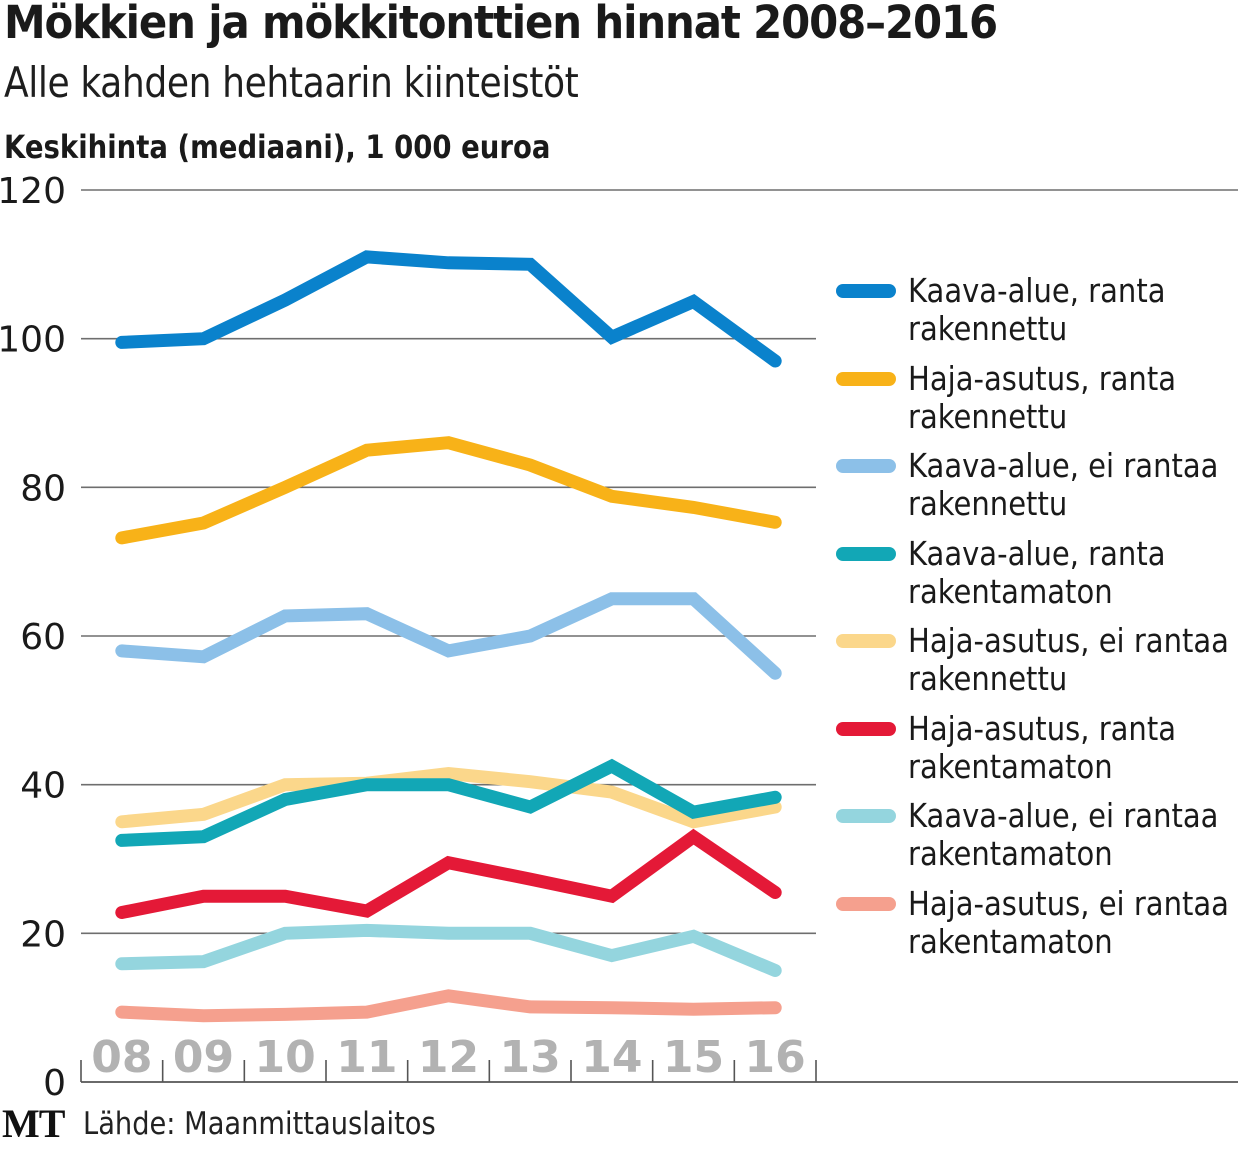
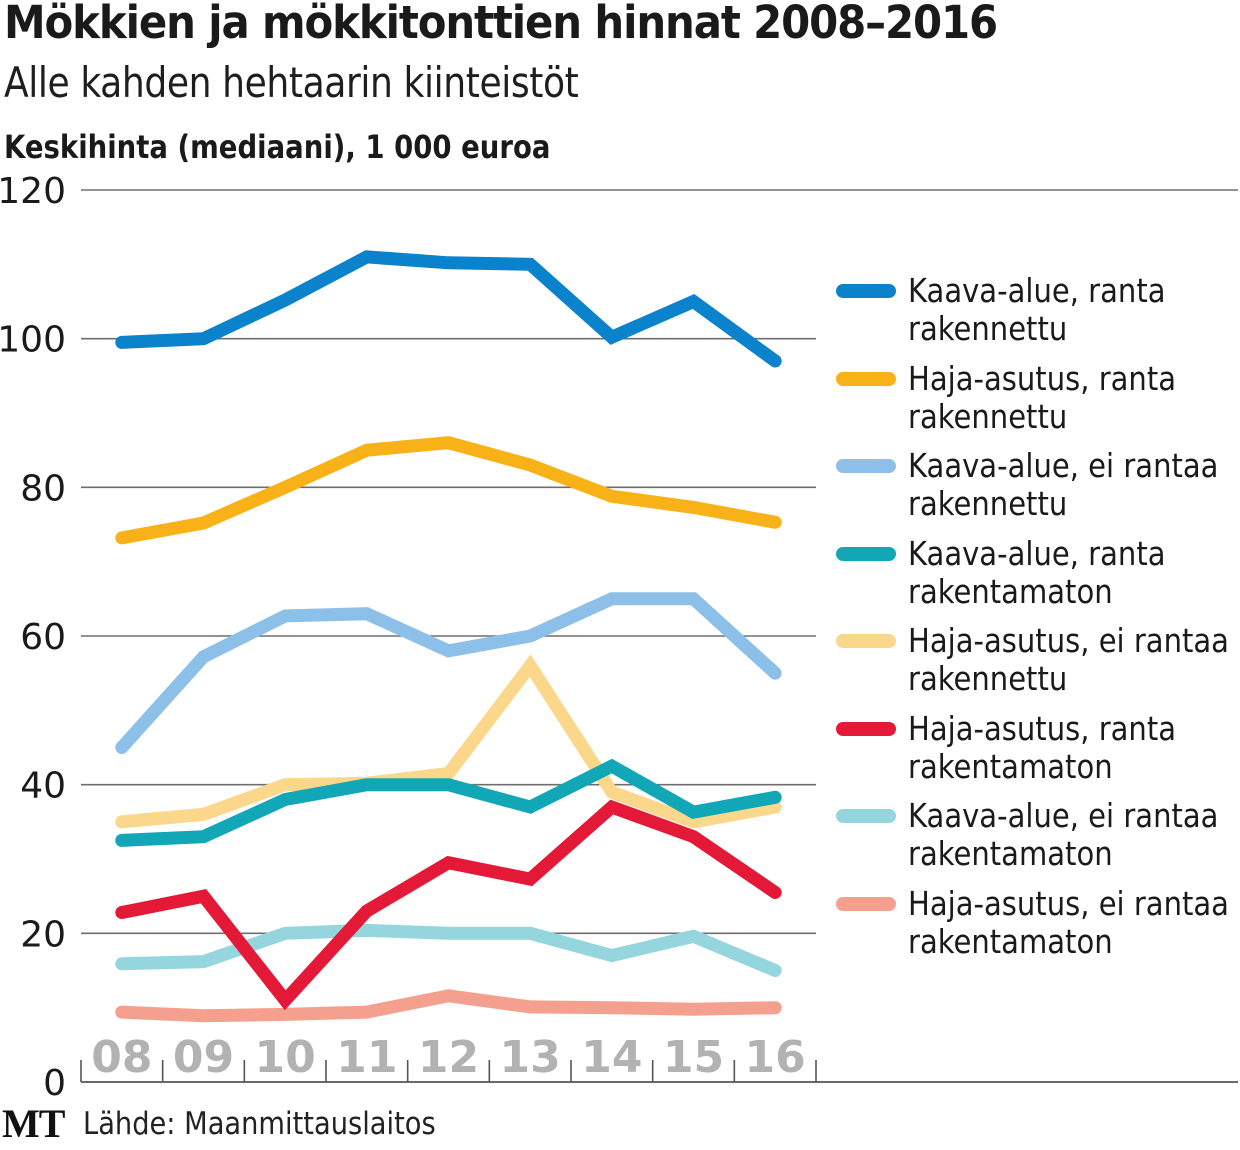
Kaava-alue, ei rantaa rakennettu/08: 58 -> 45
Haja-asutus, ranta rakentamaton/10: 25 -> 11
Haja-asutus, ei rantaa rakennettu/13: 40 -> 56
Haja-asutus, ranta rakentamaton/14: 25 -> 37
